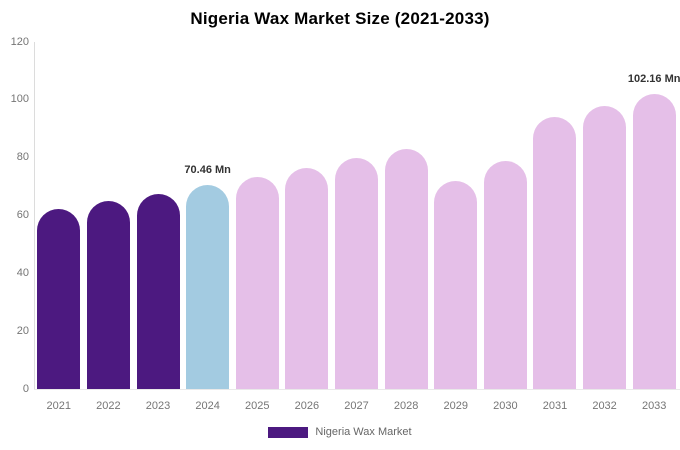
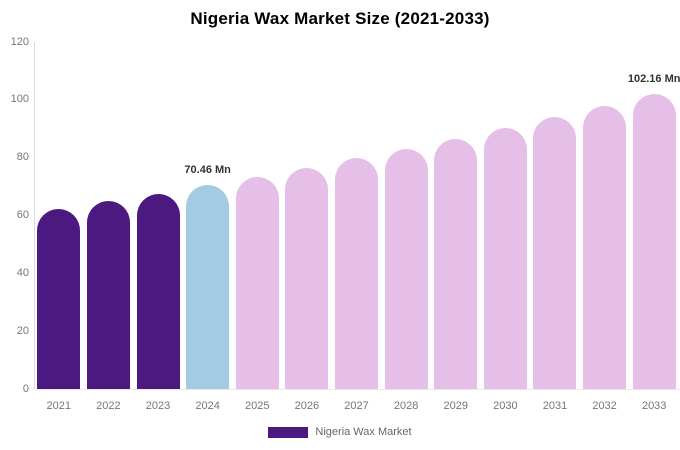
2029: 72 -> 87
2030: 79 -> 90
